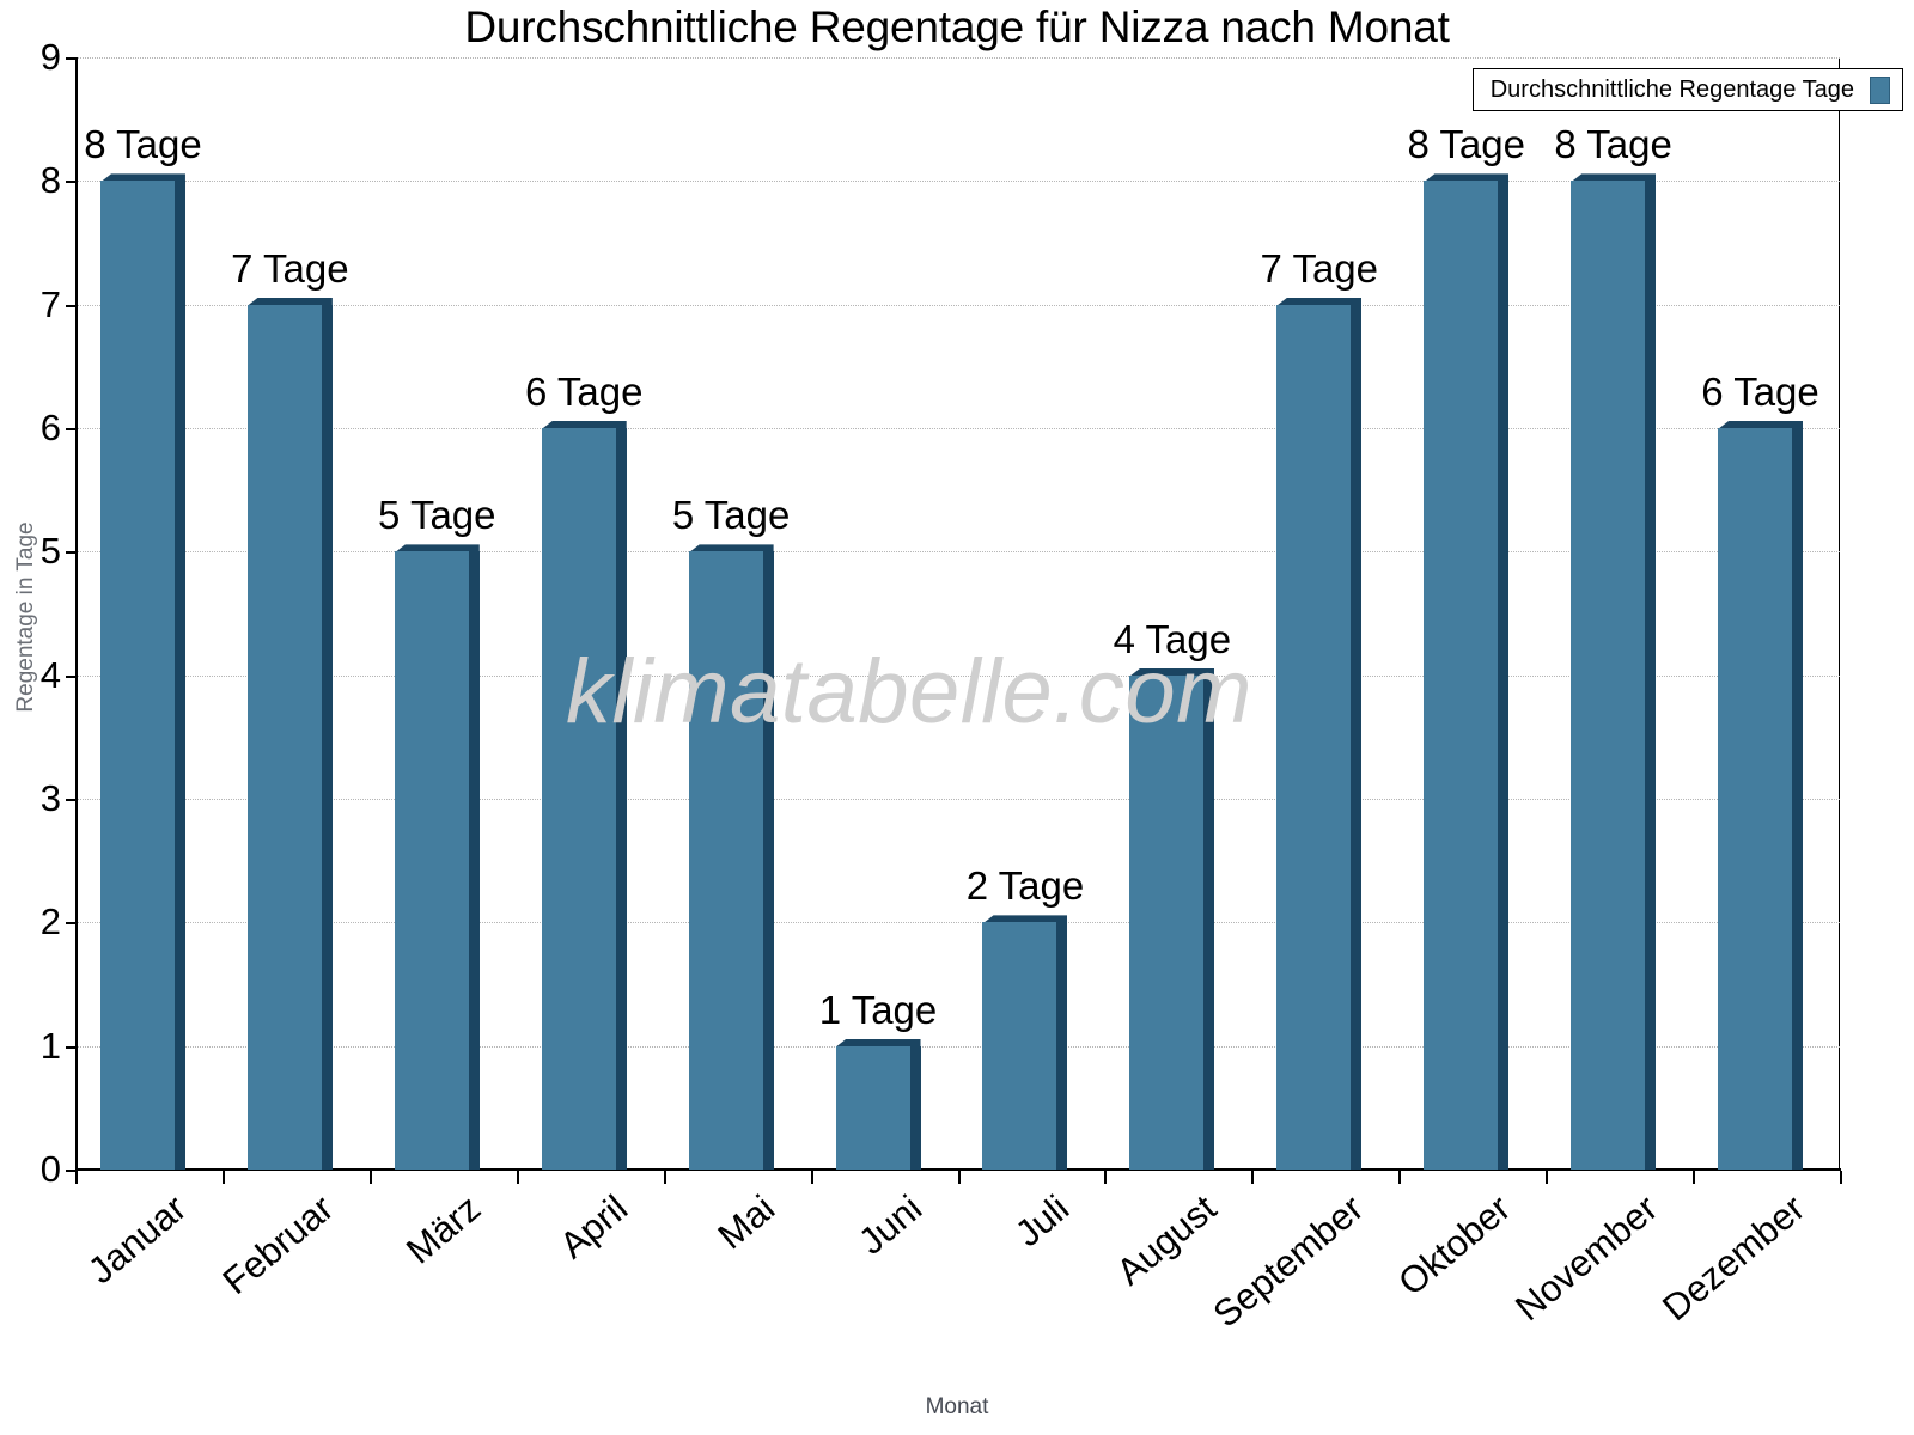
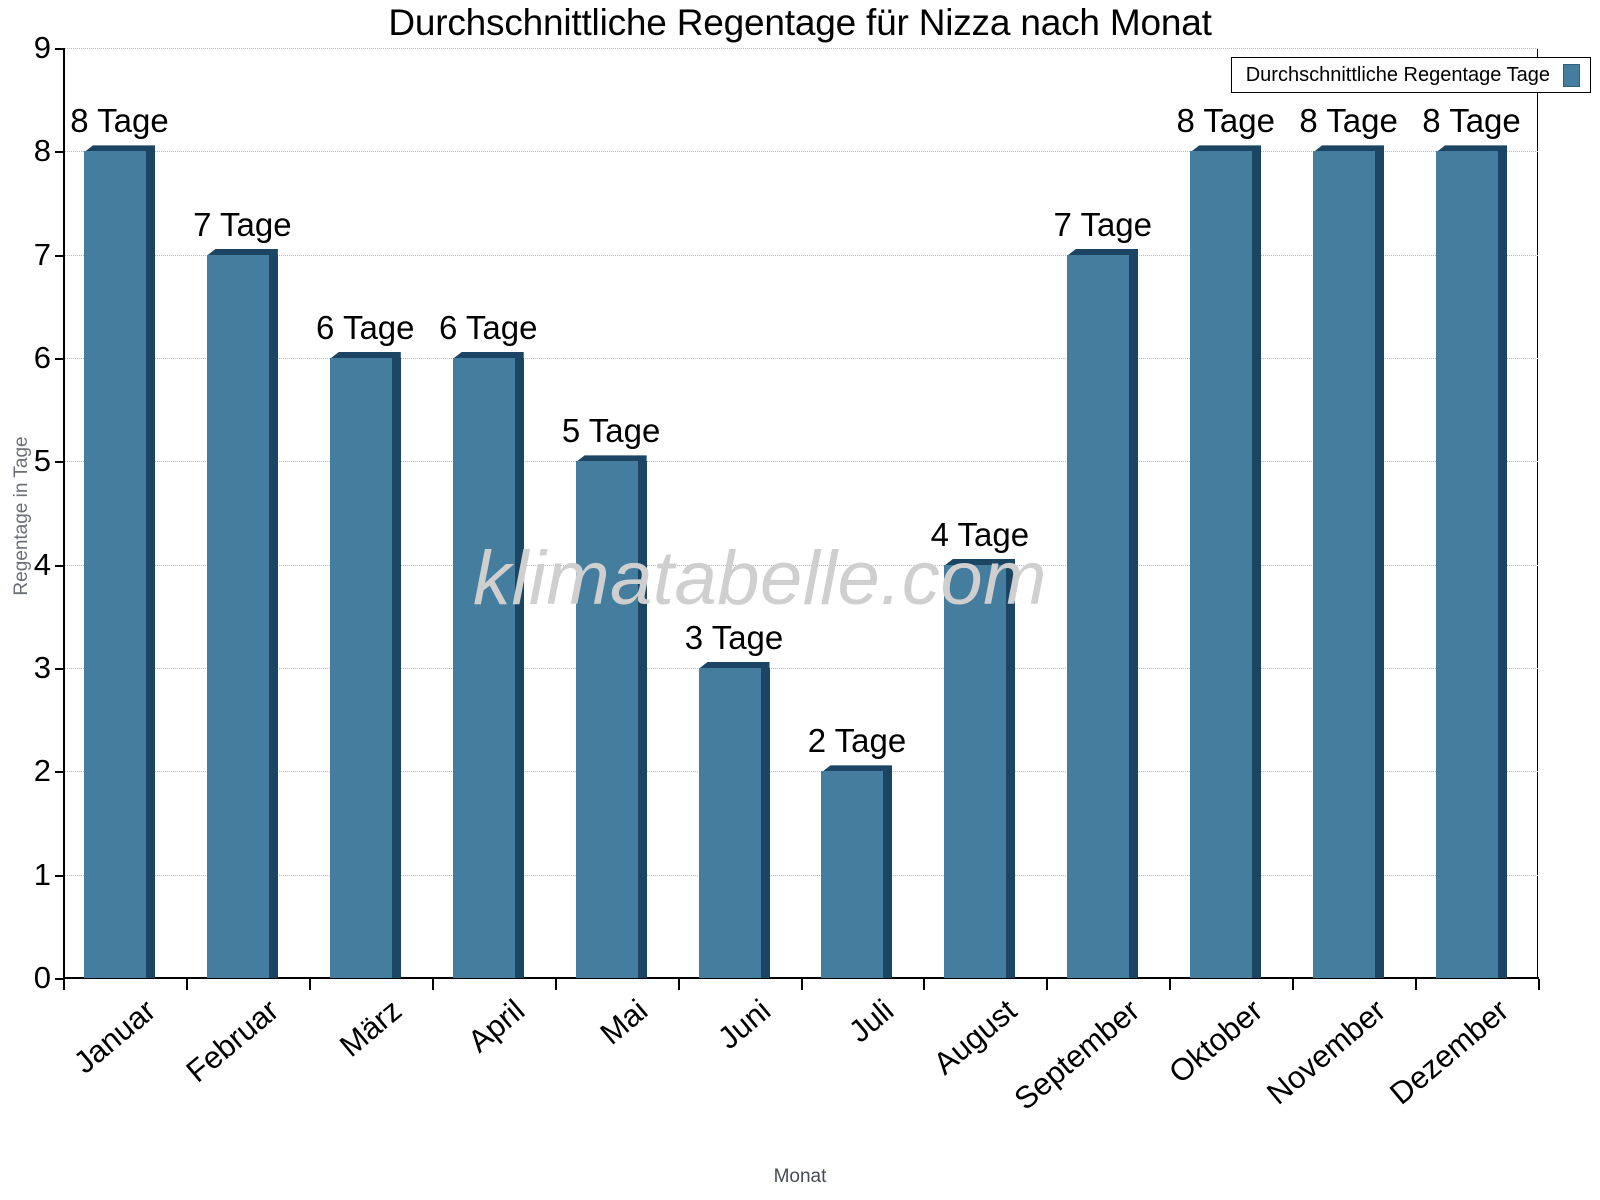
März: 5 -> 6
Juni: 1 -> 3
Dezember: 6 -> 8
